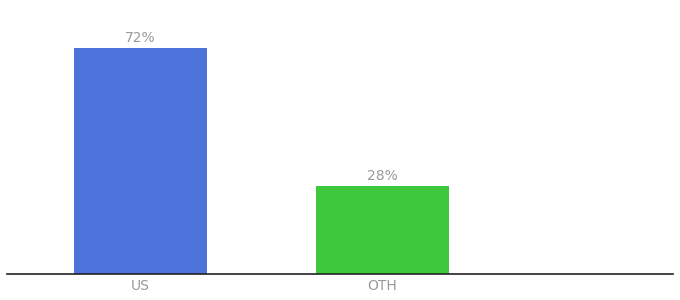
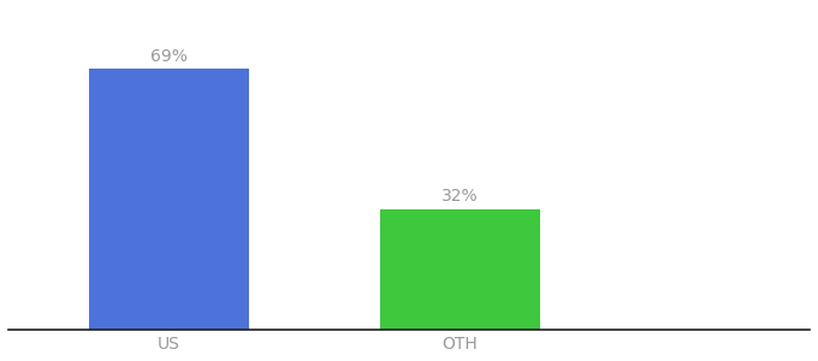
US: 72% -> 69%
OTH: 28% -> 32%
